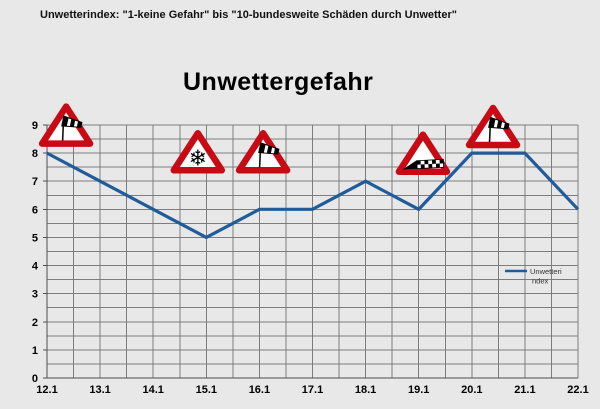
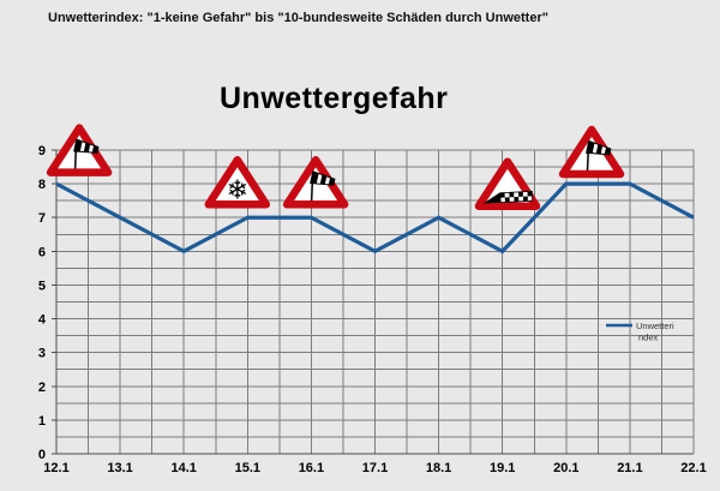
15.1: 5 -> 7
16.1: 6 -> 7
22.1: 6 -> 7
